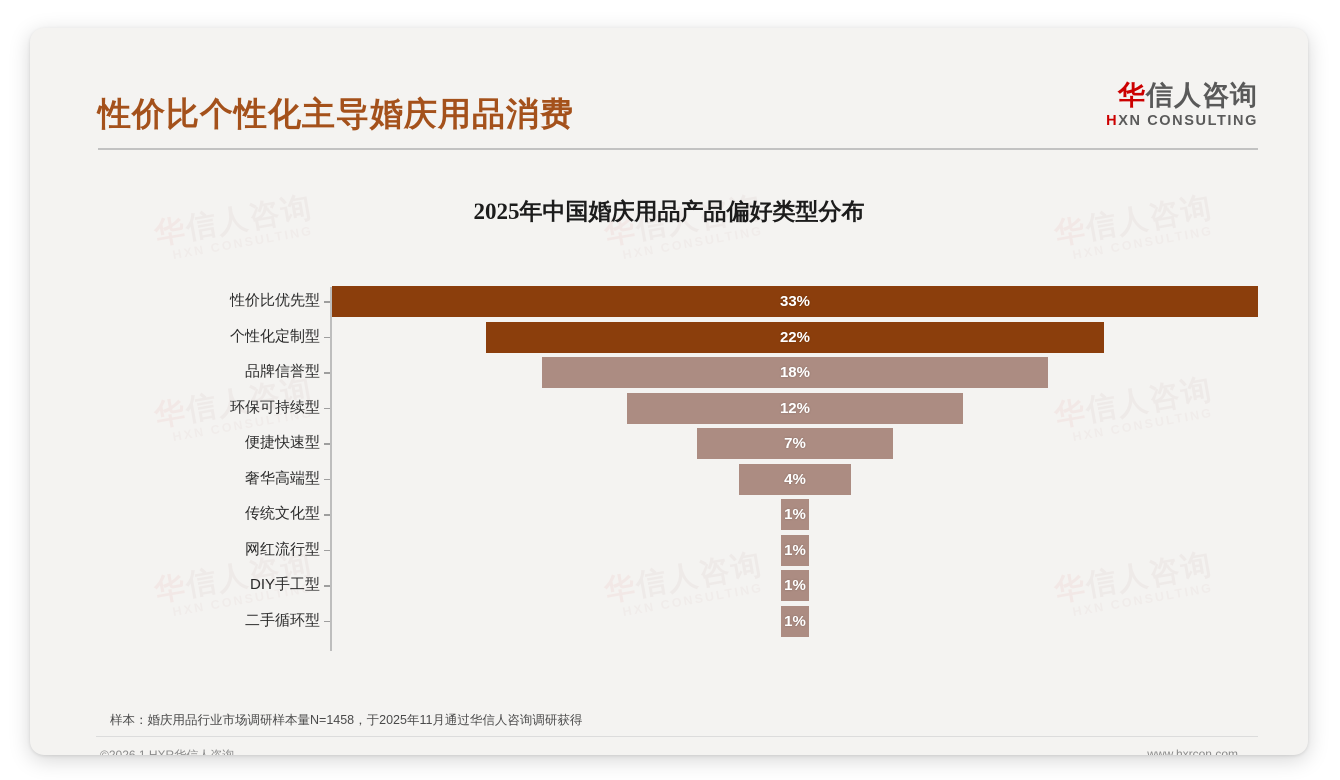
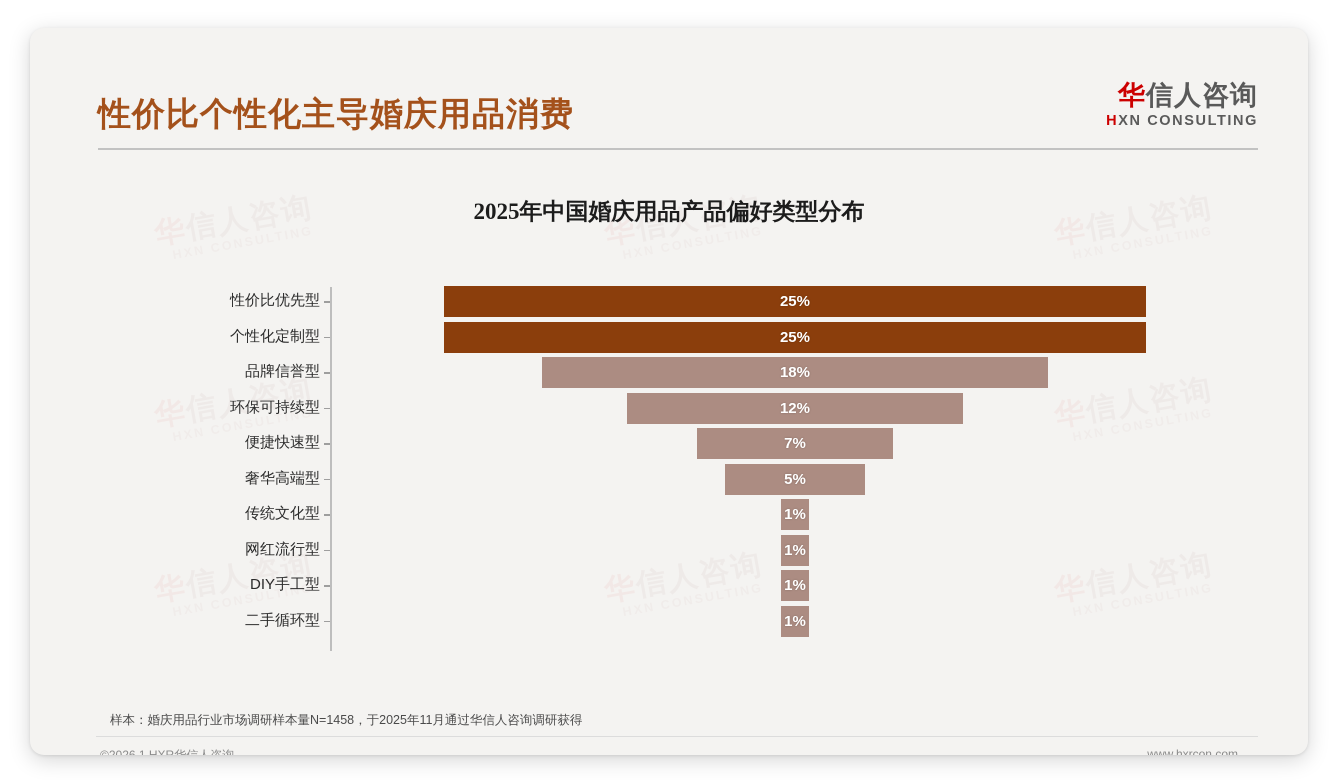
性价比优先型: 33% -> 25%
个性化定制型: 22% -> 25%
奢华高端型: 4% -> 5%
